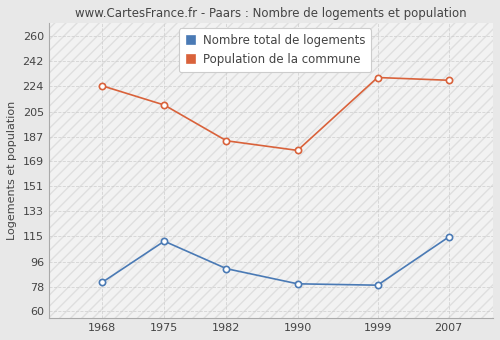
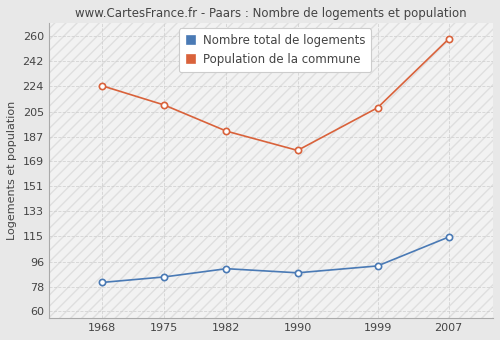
Nombre total de logements/1975: 111 -> 85
Population de la commune/1982: 184 -> 191
Nombre total de logements/1990: 80 -> 88
Nombre total de logements/1999: 79 -> 93
Population de la commune/1999: 230 -> 208
Population de la commune/2007: 228 -> 258
